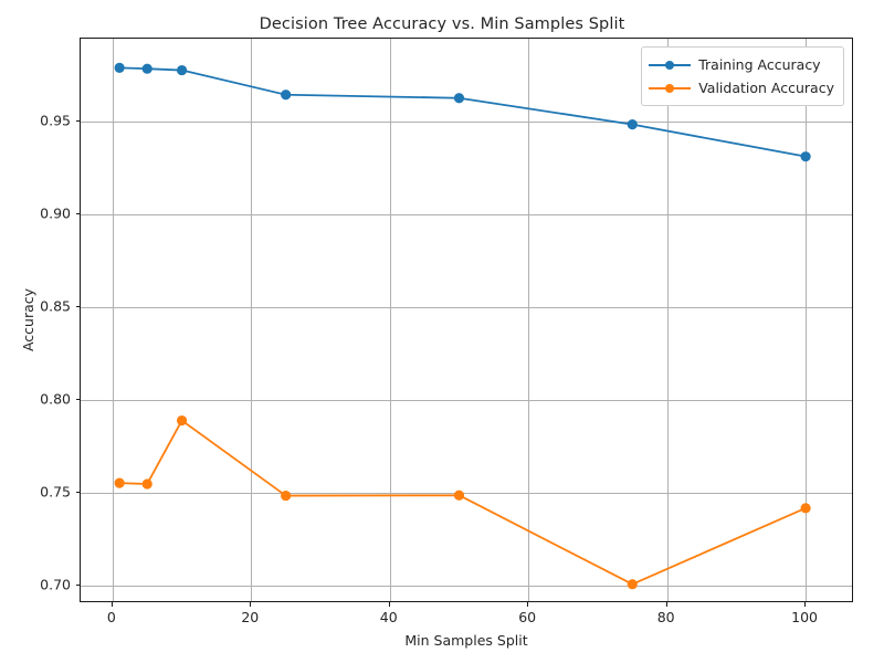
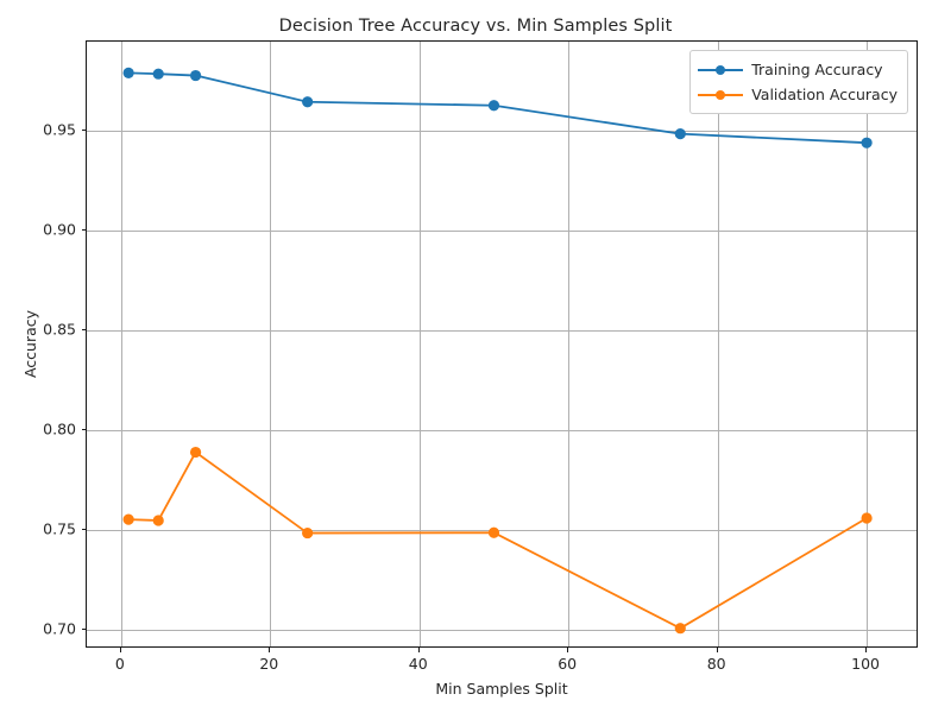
Training Accuracy/100: 0.931 -> 0.944
Validation Accuracy/100: 0.742 -> 0.756
